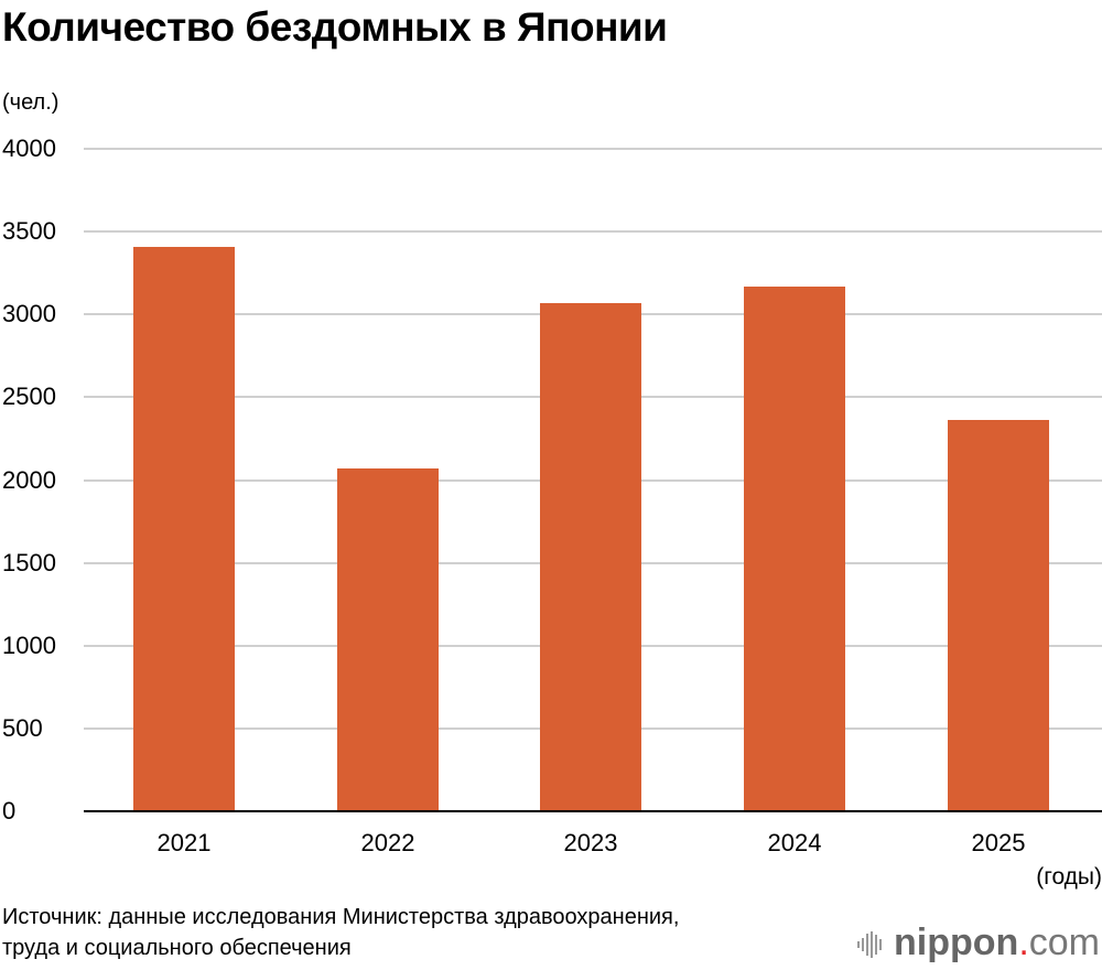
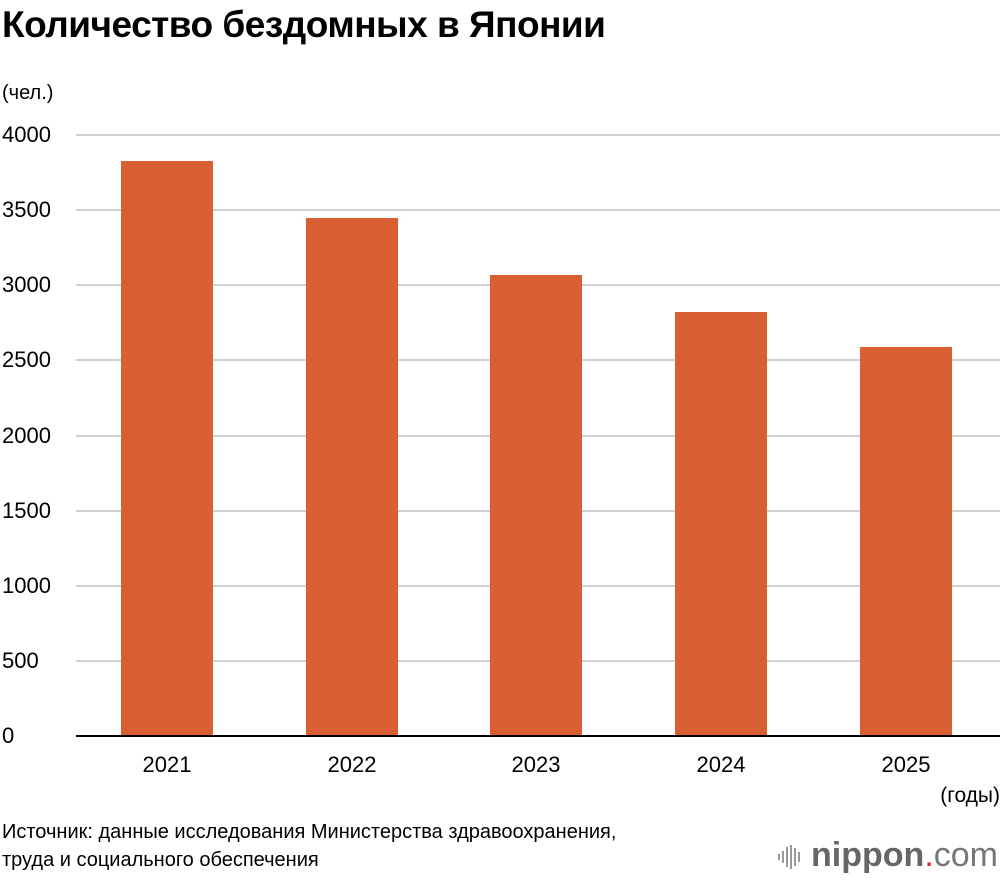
2021: 3410 -> 3820
2022: 2070 -> 3450
2024: 3170 -> 2820
2025: 2360 -> 2590
